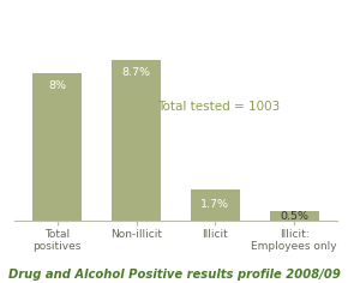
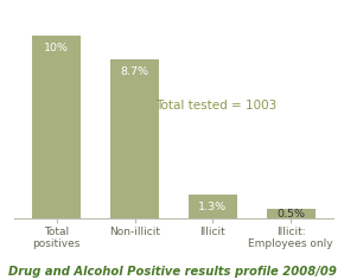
Total positives: 8% -> 10%
Illicit: 1.7% -> 1.3%
